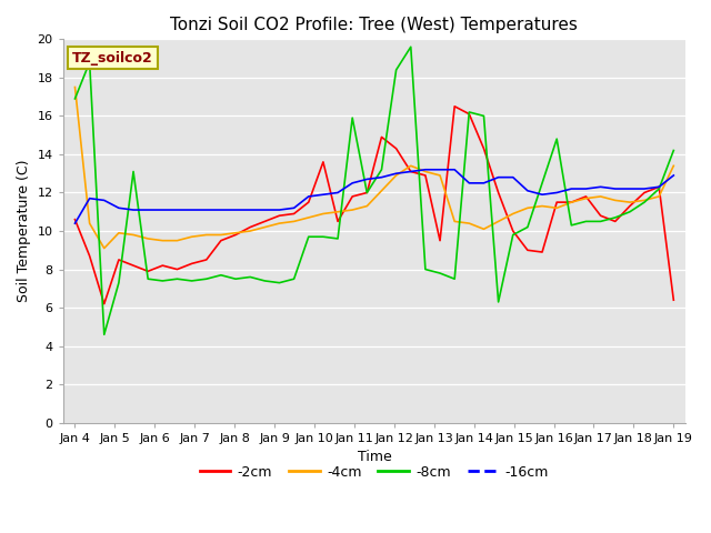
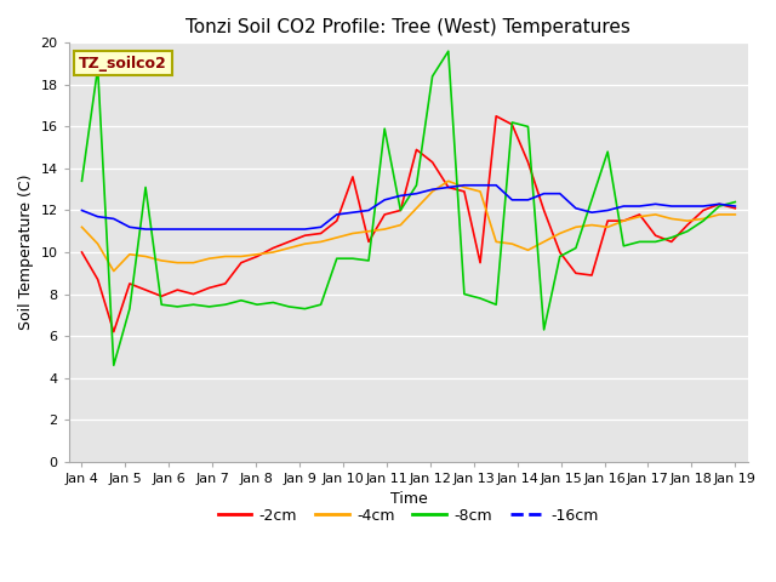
-2cm/Jan 4: 10.6 -> 10.0
-4cm/Jan 4: 17.5 -> 11.2
-8cm/Jan 4: 16.9 -> 13.4
-16cm/Jan 4: 10.4 -> 12.0
-2cm/Jan 19: 6.4 -> 12.1
-4cm/Jan 19: 13.4 -> 11.8
-8cm/Jan 19: 14.2 -> 12.4
-16cm/Jan 19: 12.9 -> 12.2
